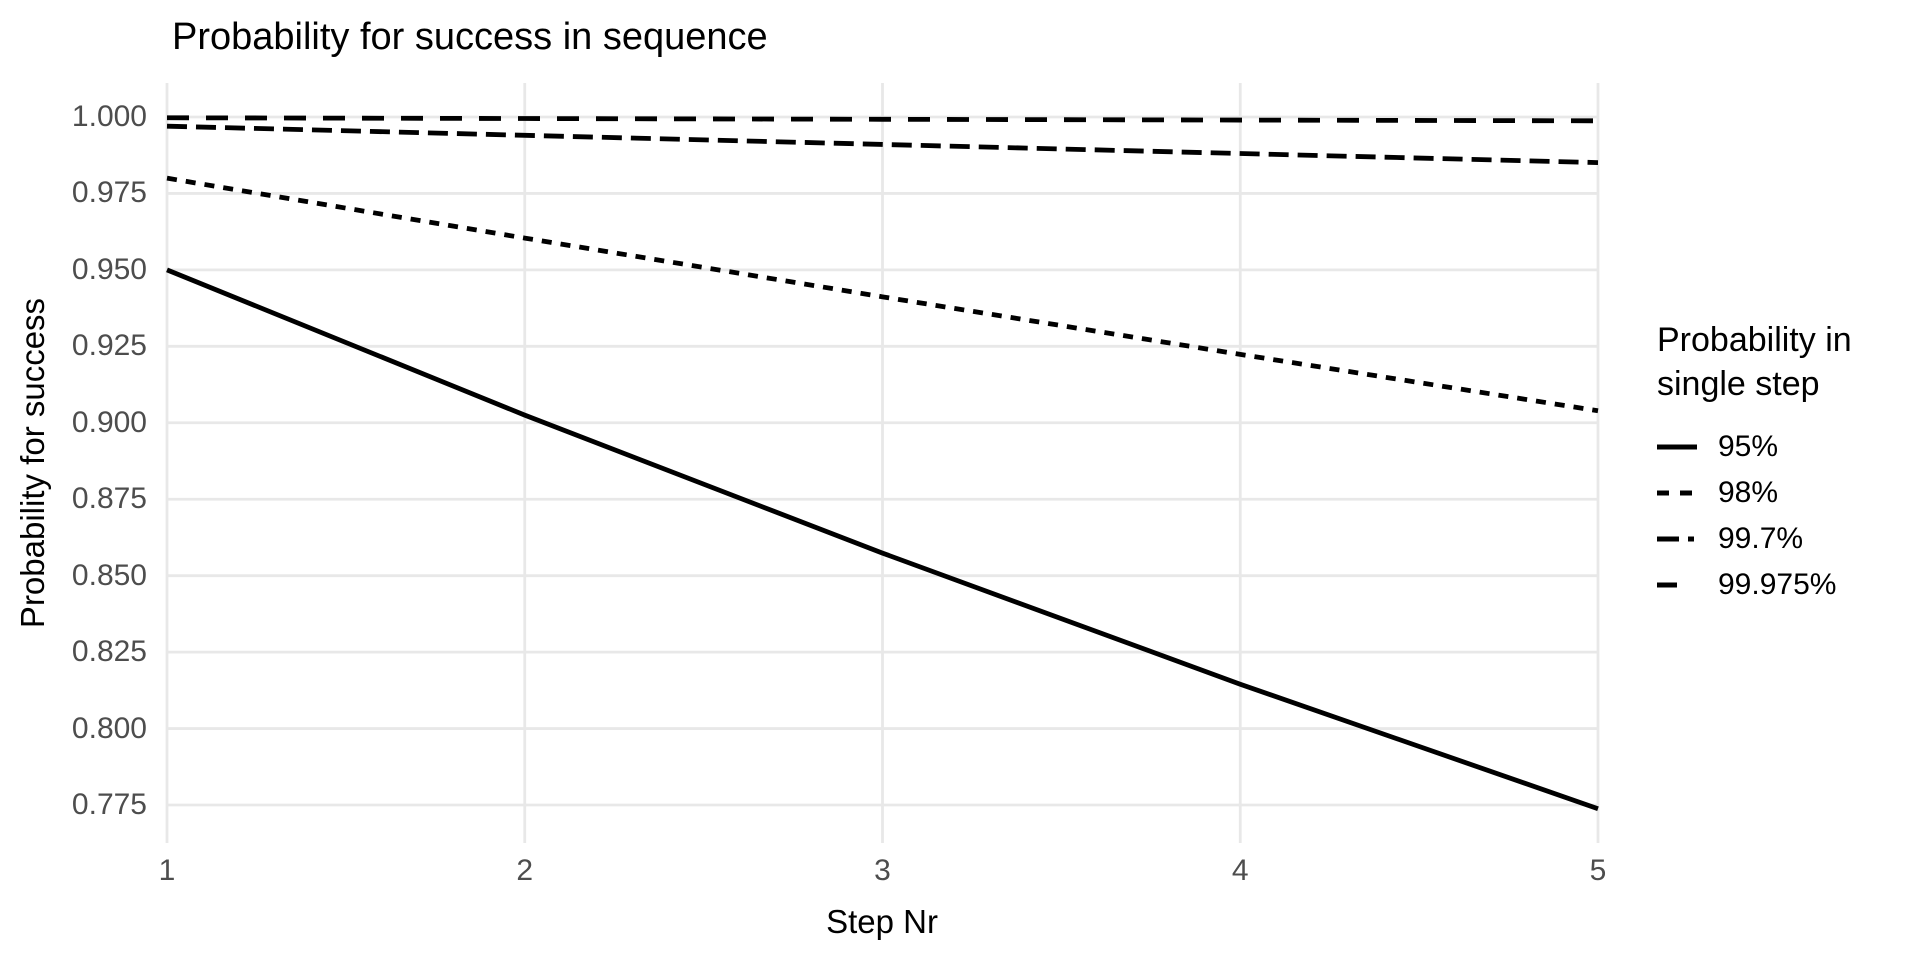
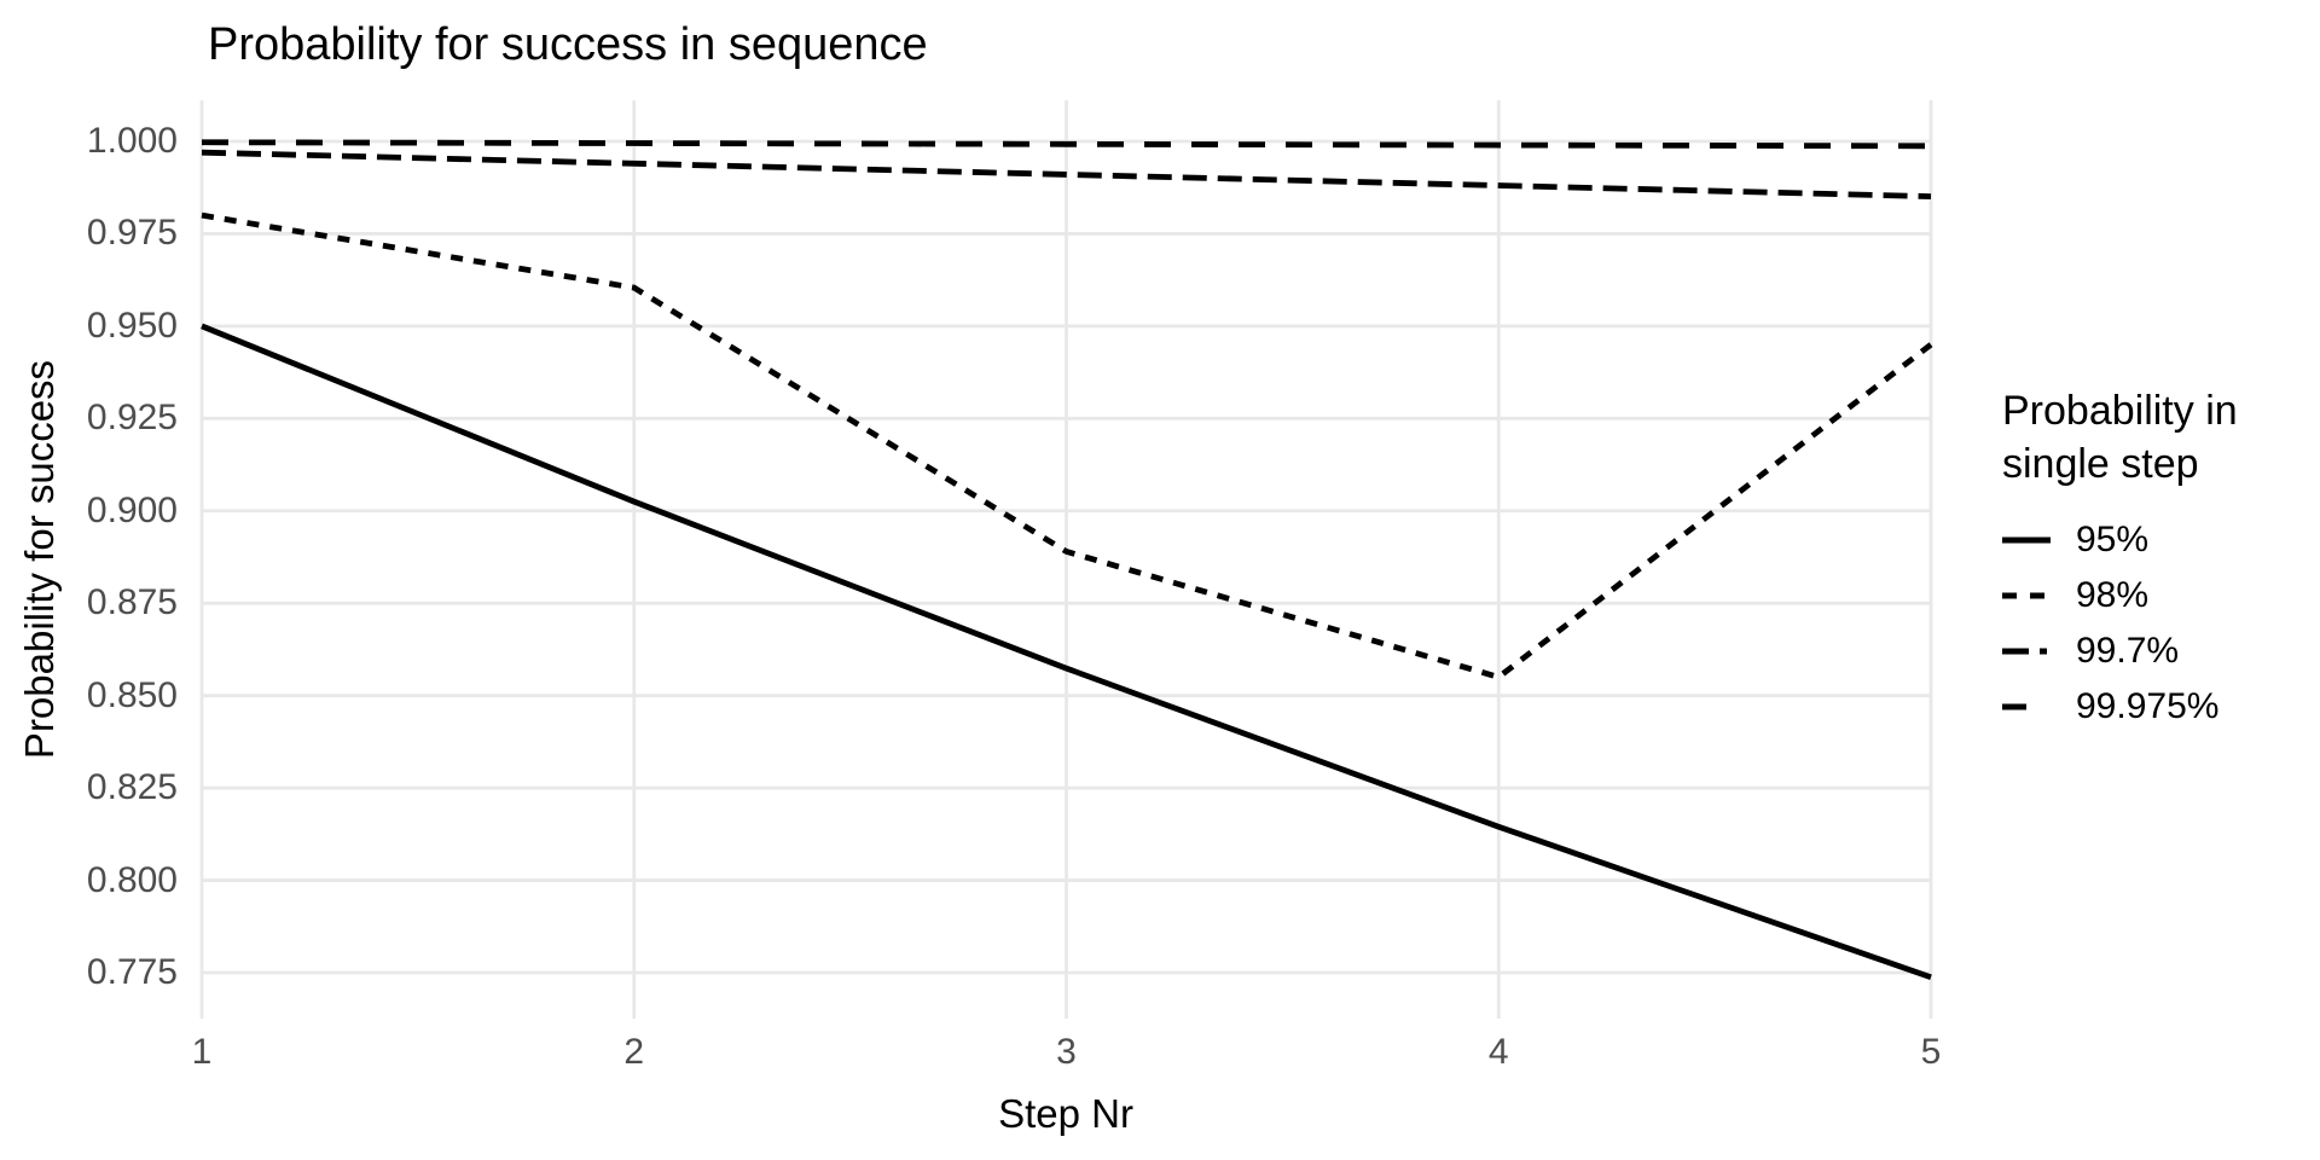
98%/3: 0.941 -> 0.889
98%/4: 0.922 -> 0.855
98%/5: 0.904 -> 0.945
